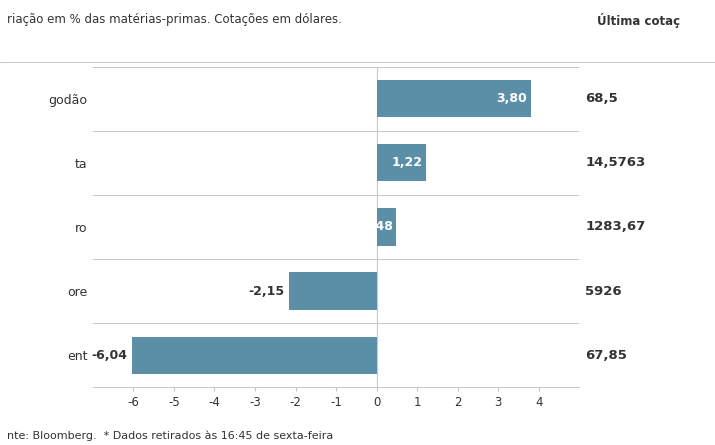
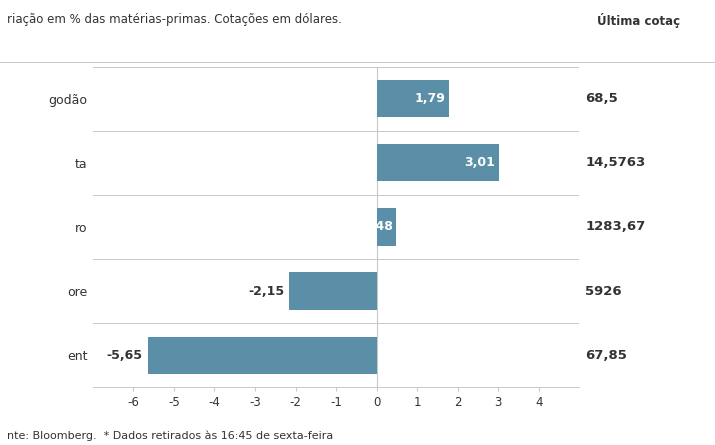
godão: 3,80 -> 1,79
ta: 1,22 -> 3,01
ent: -6,04 -> -5,65
